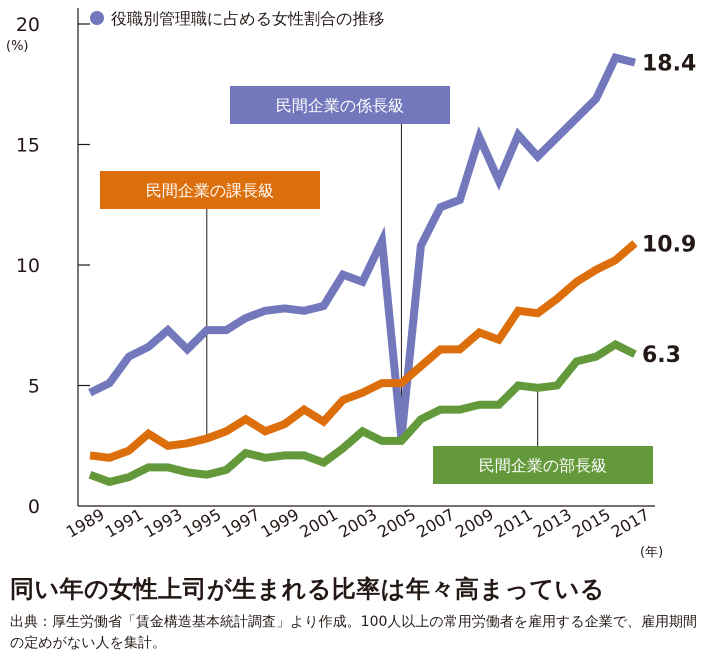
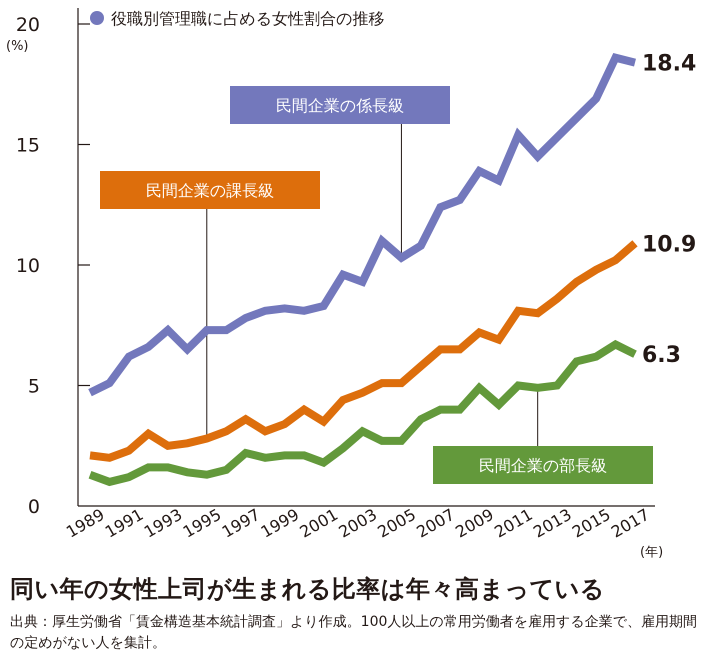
民間企業の係長級/2005: 2.8 -> 10.3
民間企業の係長級/2009: 15.3 -> 13.9
民間企業の部長級/2009: 4.2 -> 4.9
